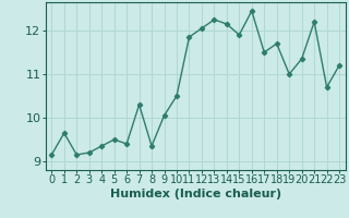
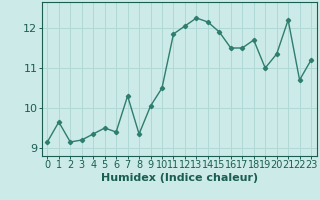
16: 12.45 -> 11.50
